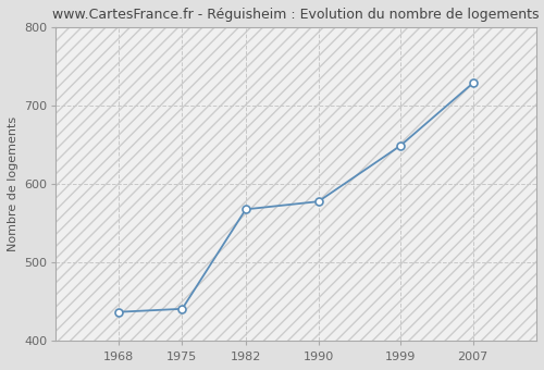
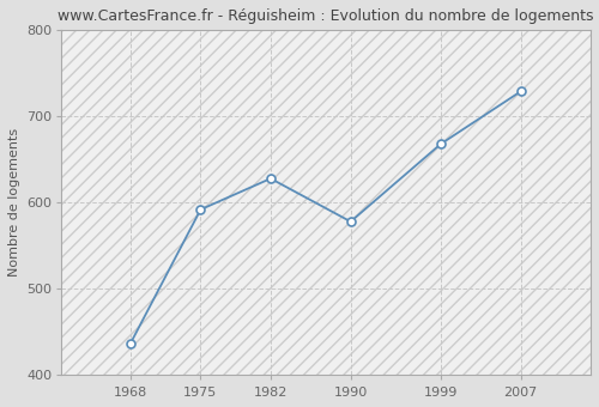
1975: 441 -> 592
1982: 568 -> 628
1999: 649 -> 668
